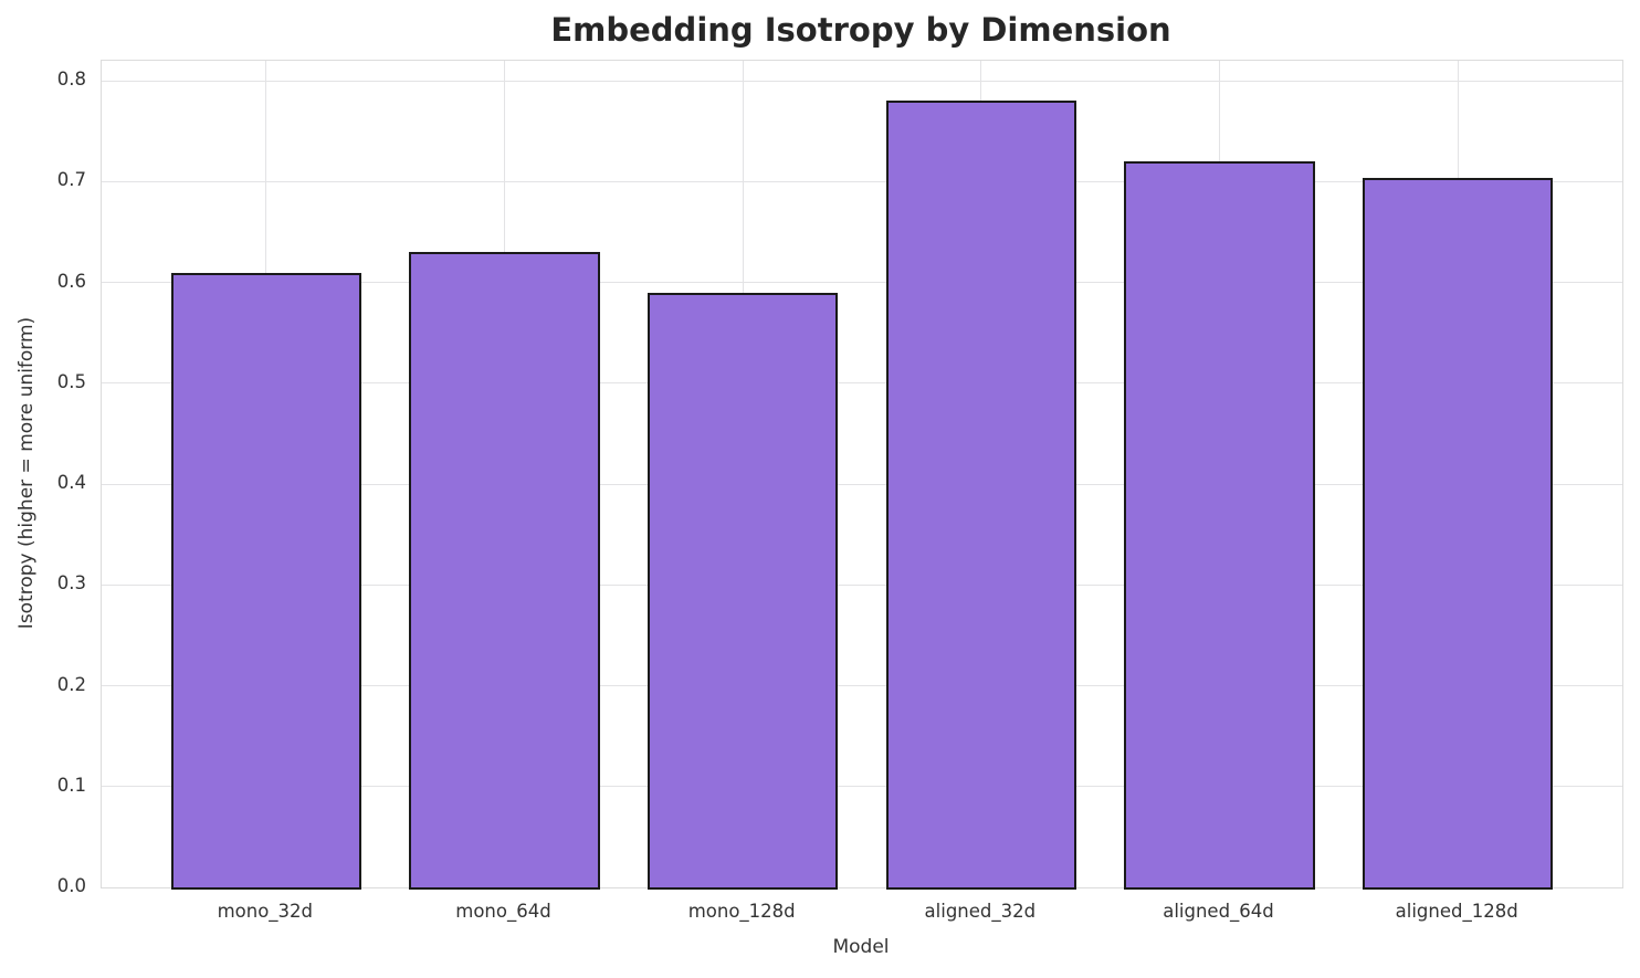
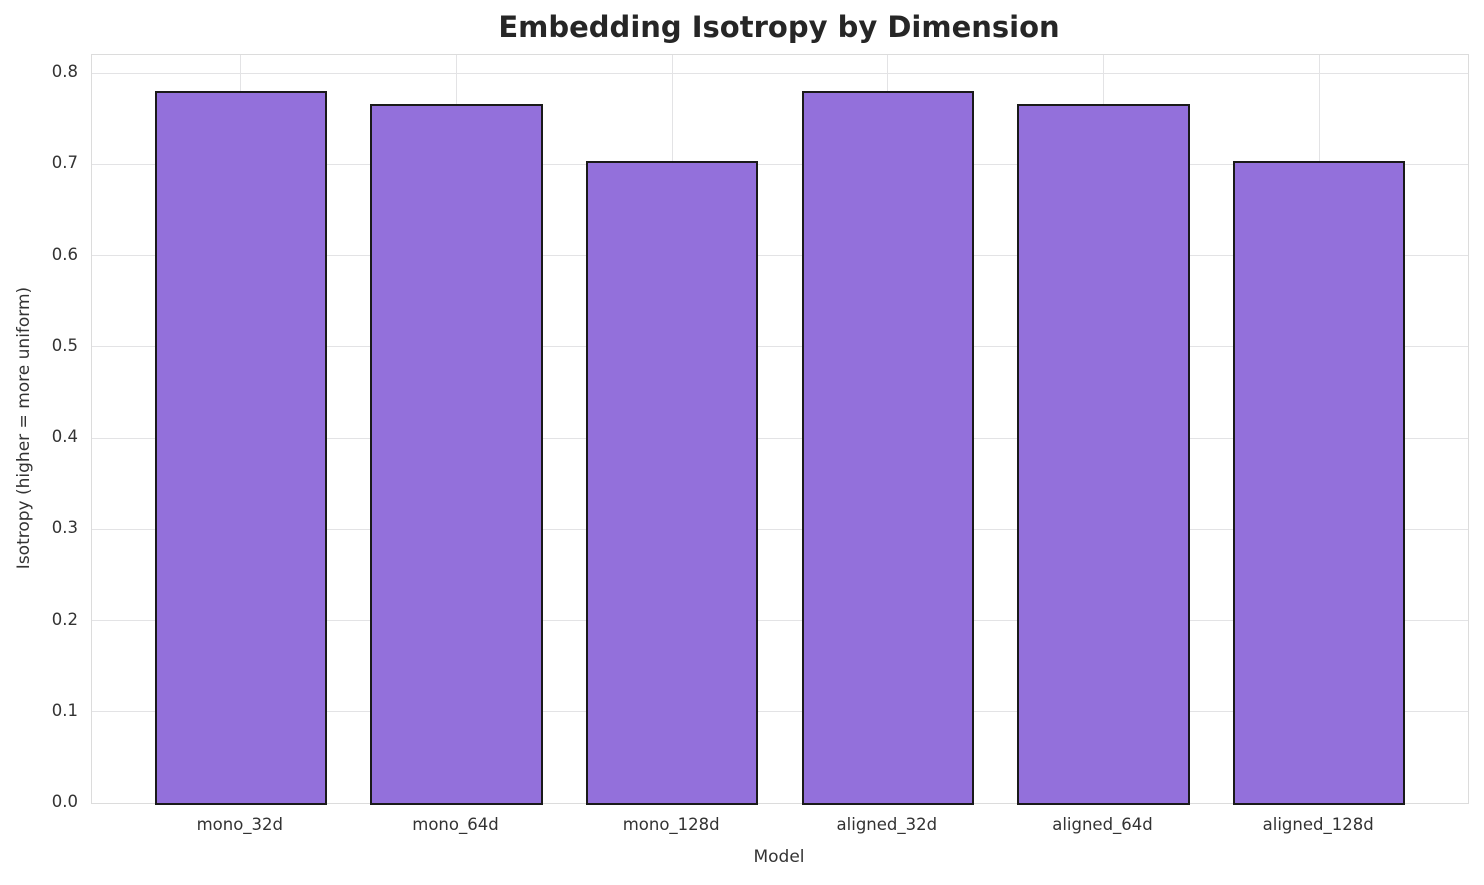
mono_32d: 0.61 -> 0.78
mono_64d: 0.63 -> 0.77
mono_128d: 0.59 -> 0.70
aligned_64d: 0.72 -> 0.77
